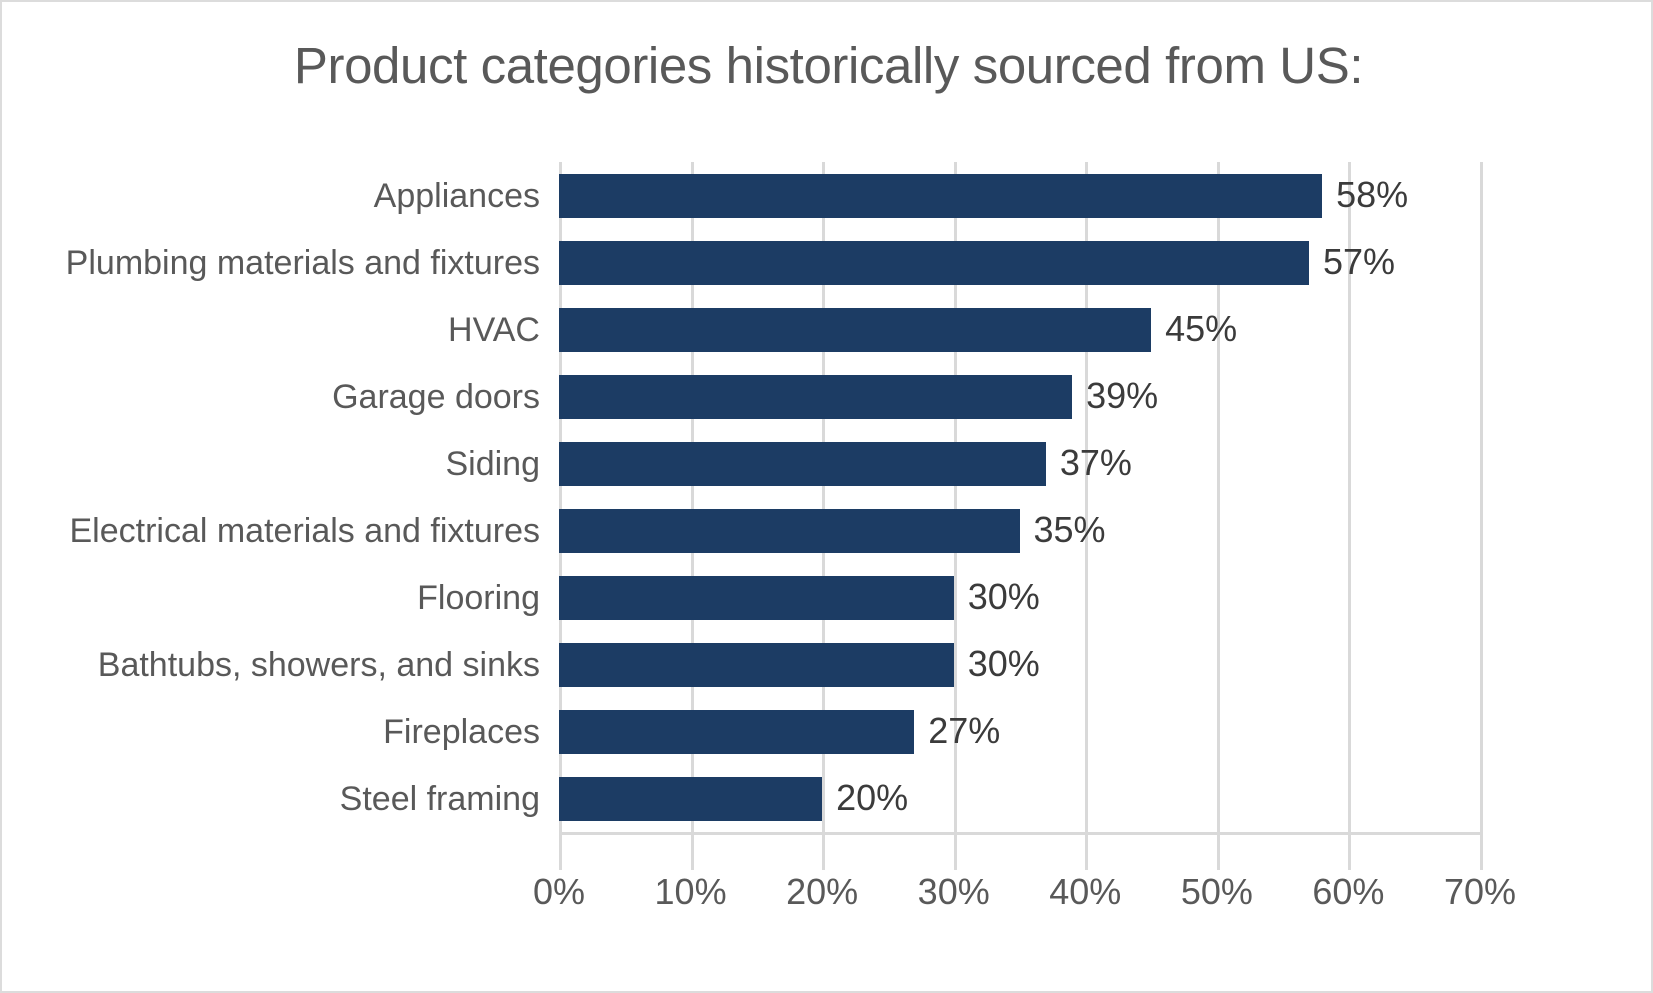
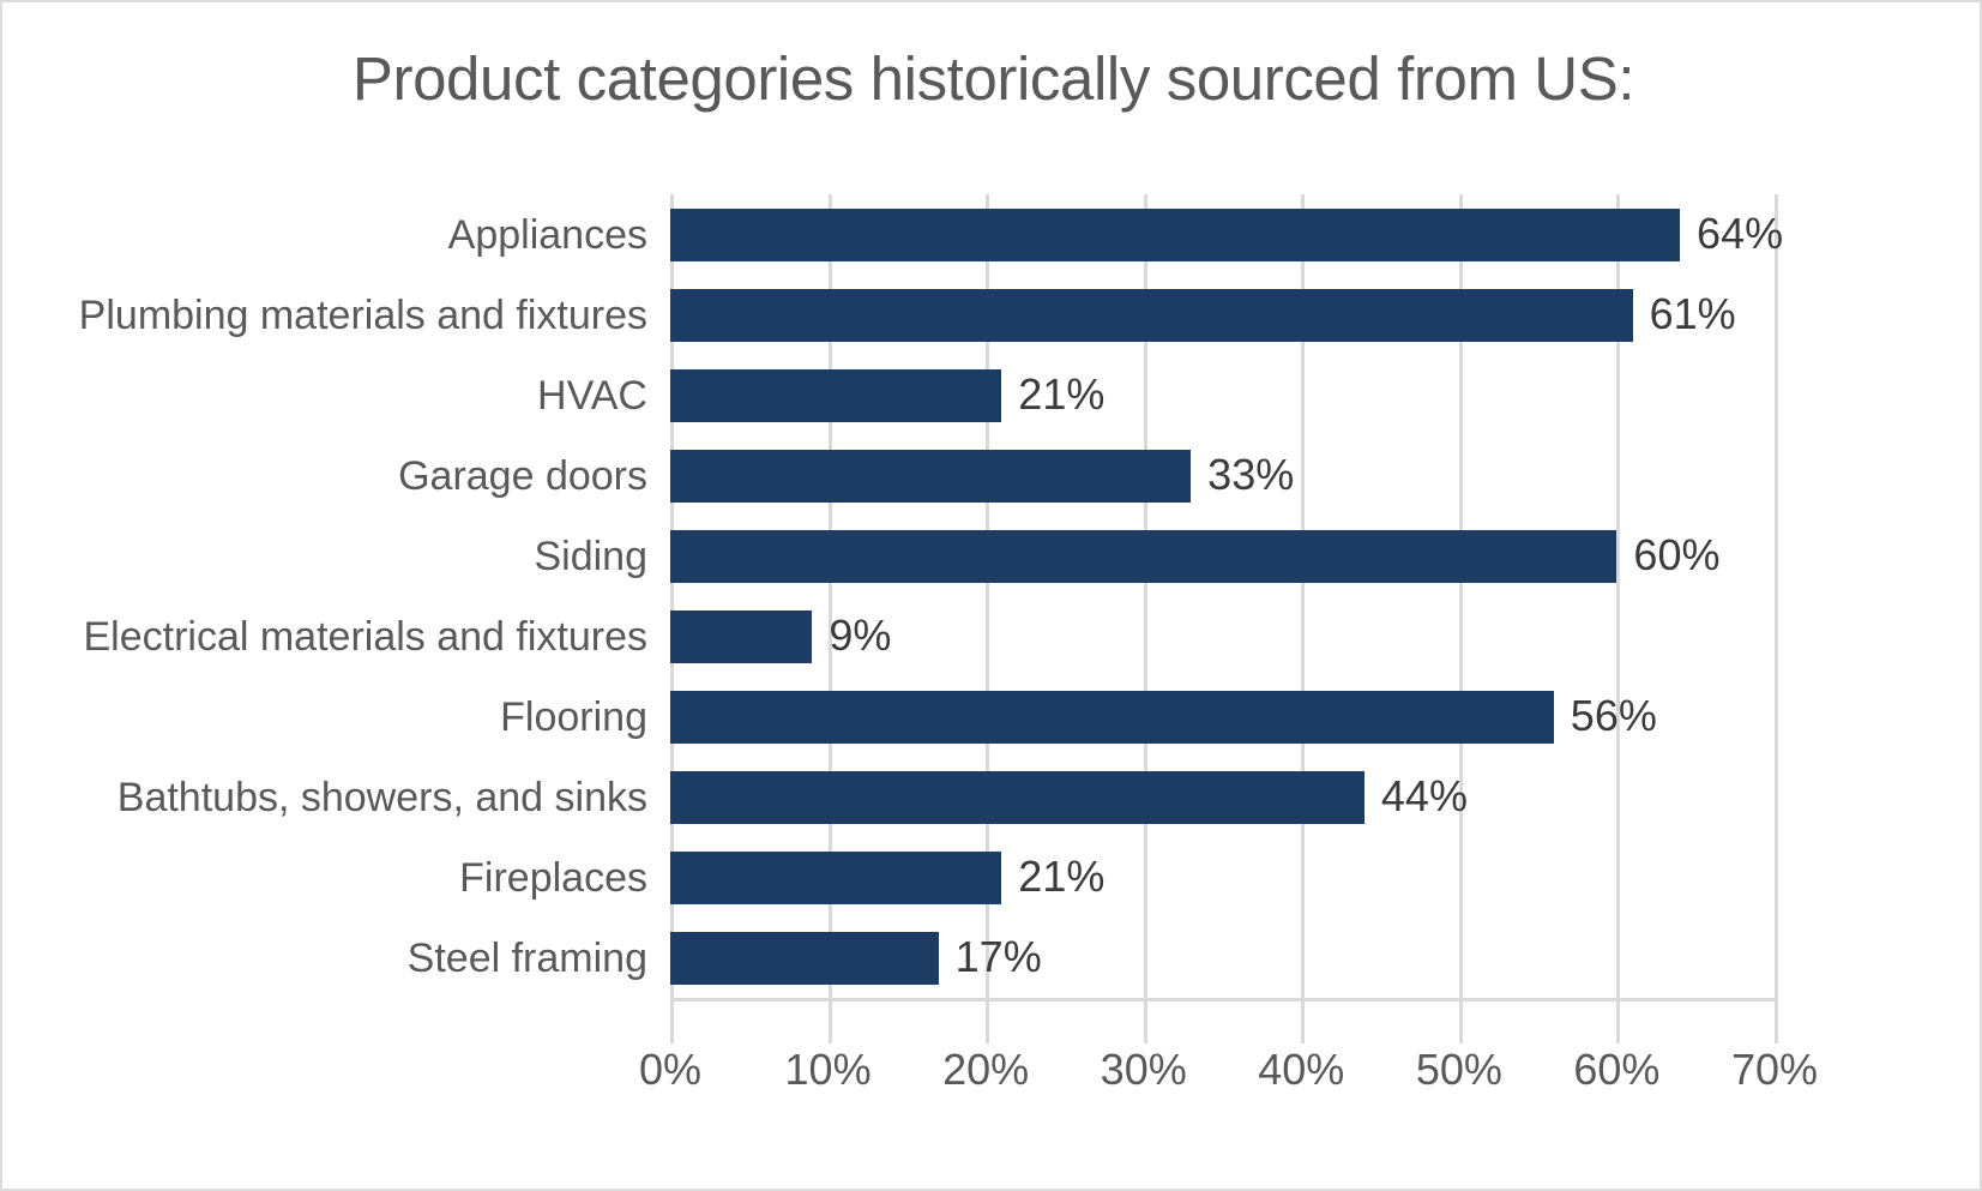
Appliances: 58% -> 64%
Plumbing materials and fixtures: 57% -> 61%
HVAC: 45% -> 21%
Garage doors: 39% -> 33%
Siding: 37% -> 60%
Electrical materials and fixtures: 35% -> 9%
Flooring: 30% -> 56%
Bathtubs, showers, and sinks: 30% -> 44%
Fireplaces: 27% -> 21%
Steel framing: 20% -> 17%
